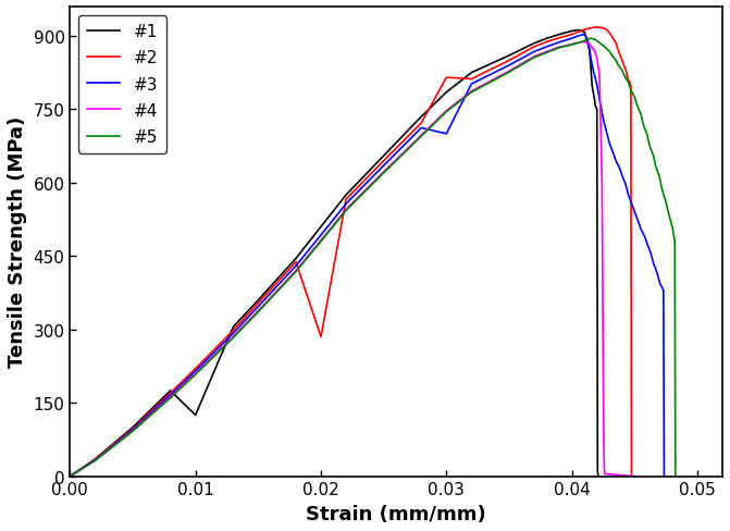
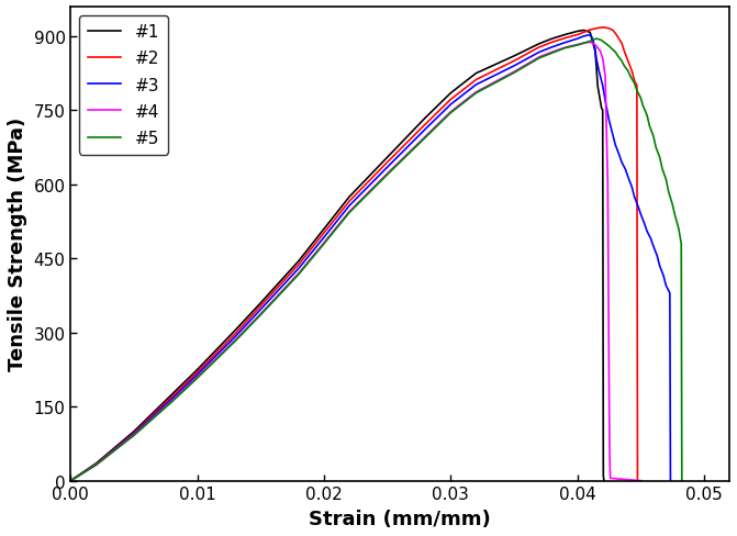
#1/0.01: 125 -> 225
#2/0.02: 285 -> 502
#2/0.03: 815 -> 772
#3/0.03: 700 -> 762
